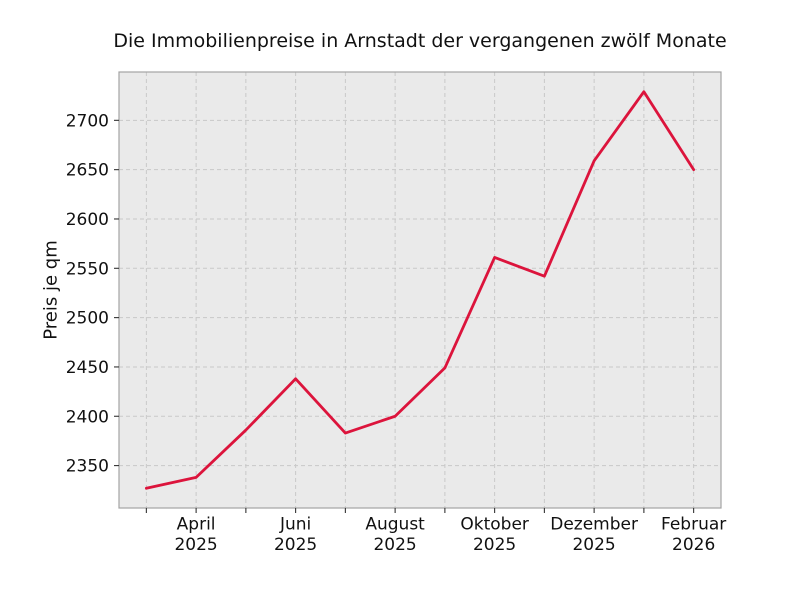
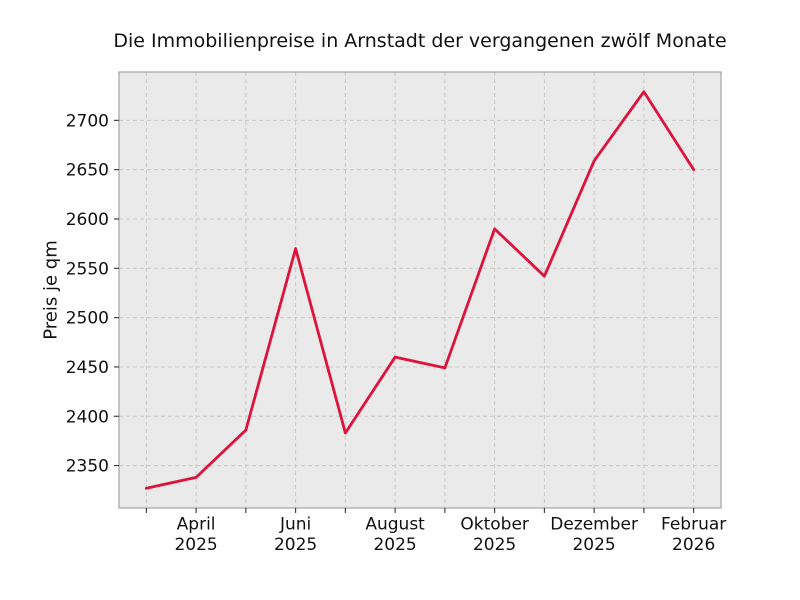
Juni 2025: 2440 -> 2570
August 2025: 2400 -> 2460
Oktober 2025: 2560 -> 2590
